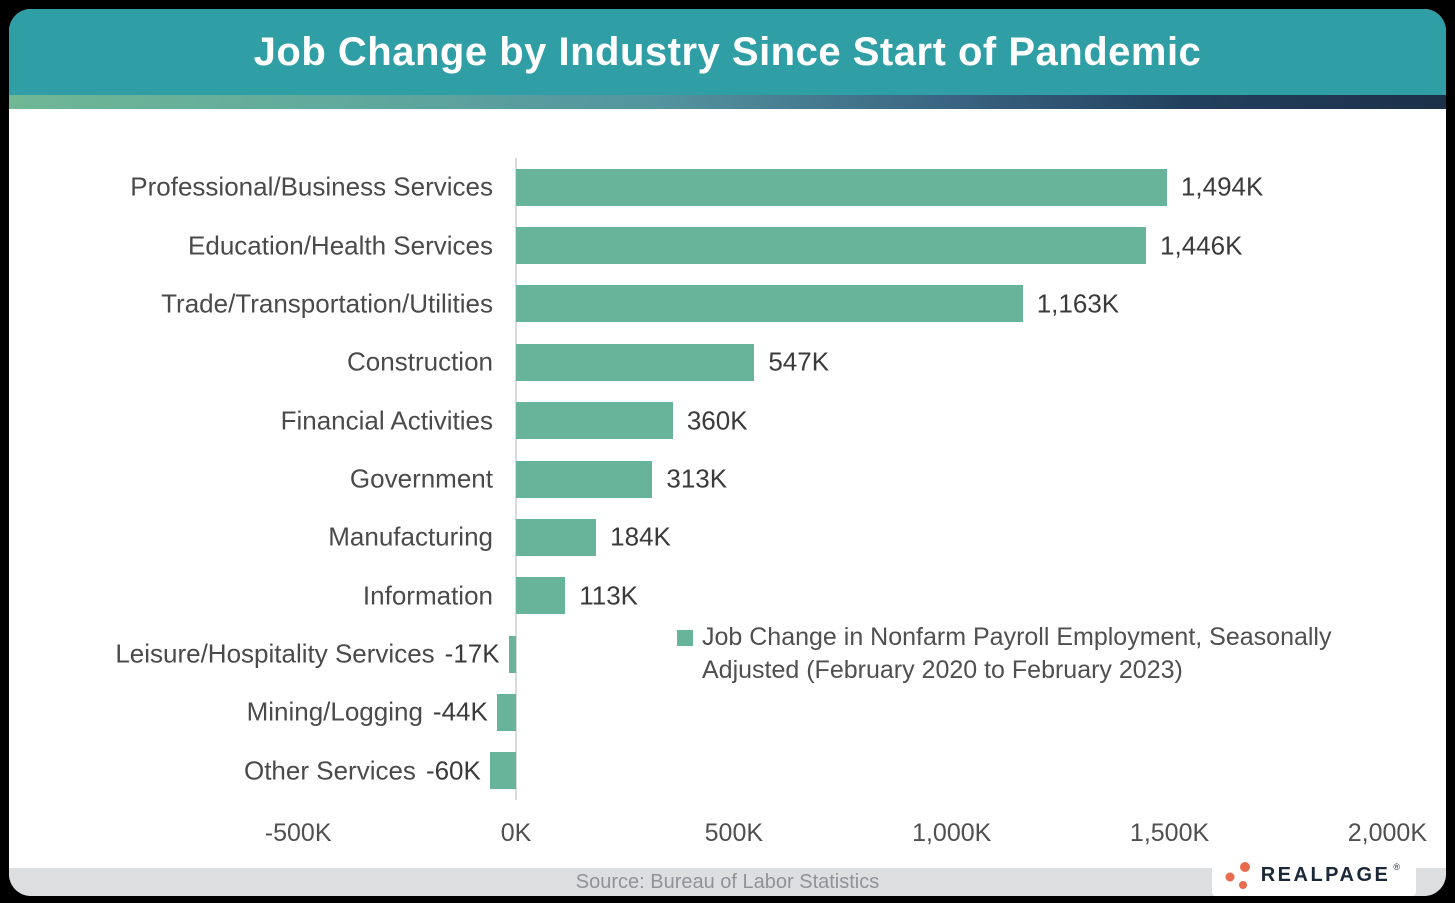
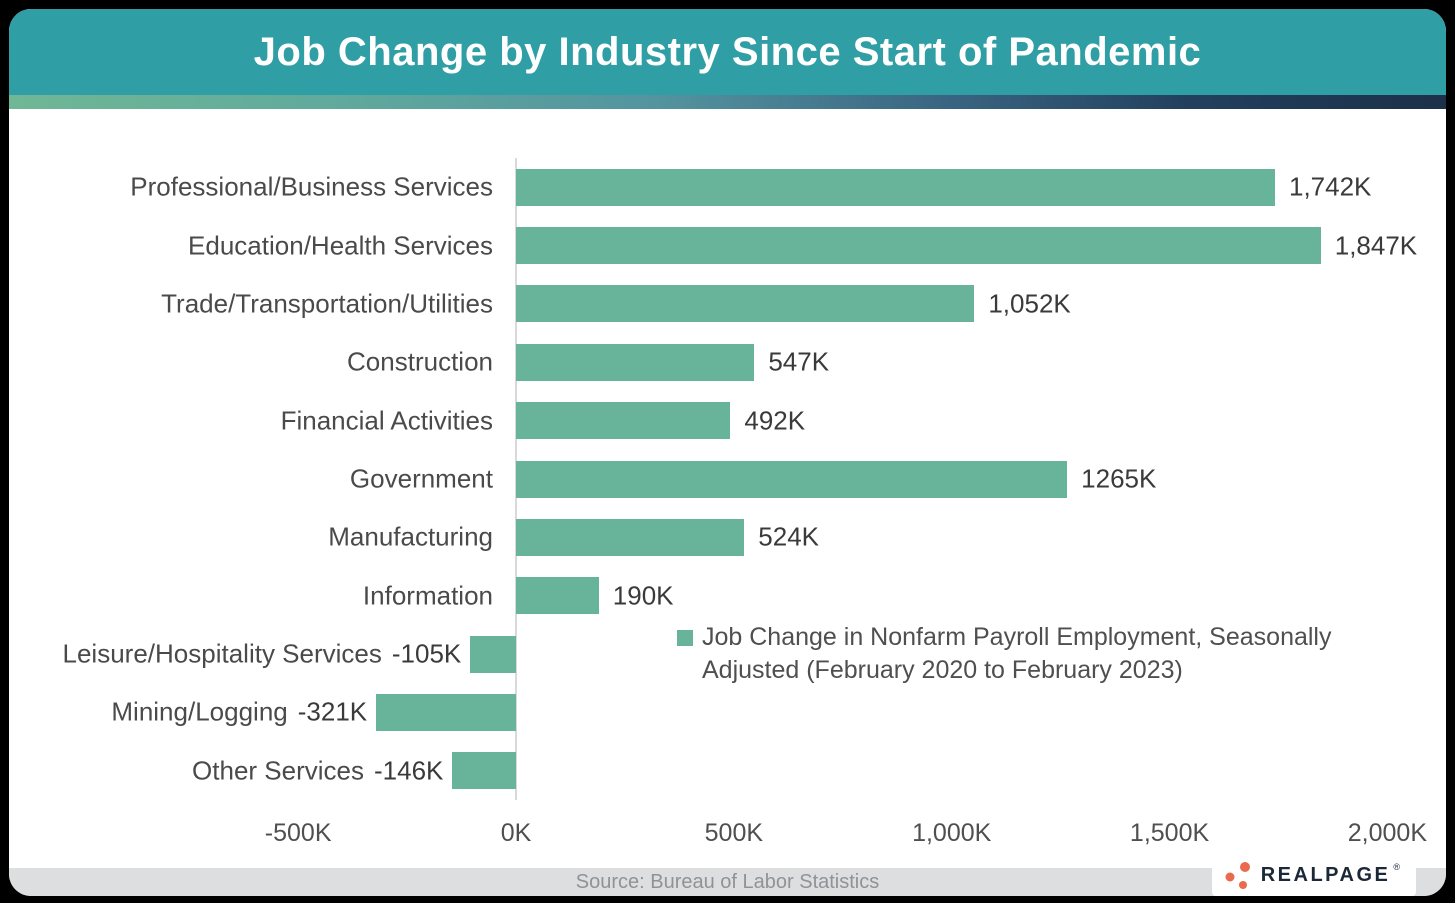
Professional/Business Services: 1,494K -> 1,742K
Education/Health Services: 1,446K -> 1,847K
Trade/Transportation/Utilities: 1,163K -> 1,052K
Financial Activities: 360K -> 492K
Government: 313K -> 1265K
Manufacturing: 184K -> 524K
Information: 113K -> 190K
Leisure/Hospitality Services: -17K -> -105K
Mining/Logging: -44K -> -321K
Other Services: -60K -> -146K
